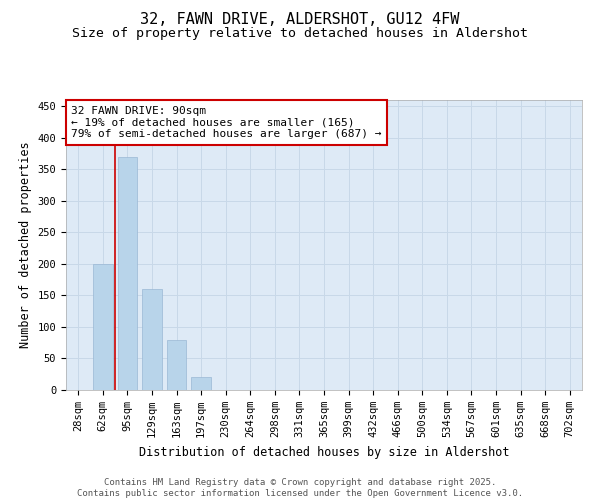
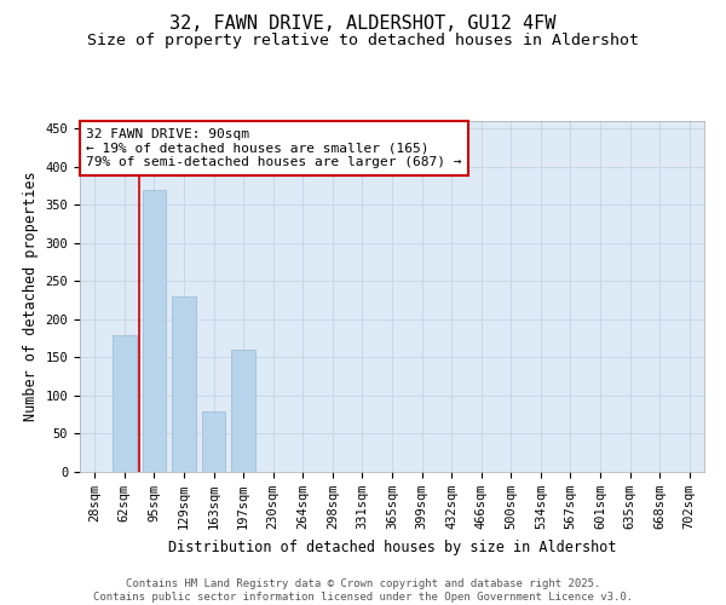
62sqm: 200 -> 180
129sqm: 160 -> 230
197sqm: 20 -> 160
